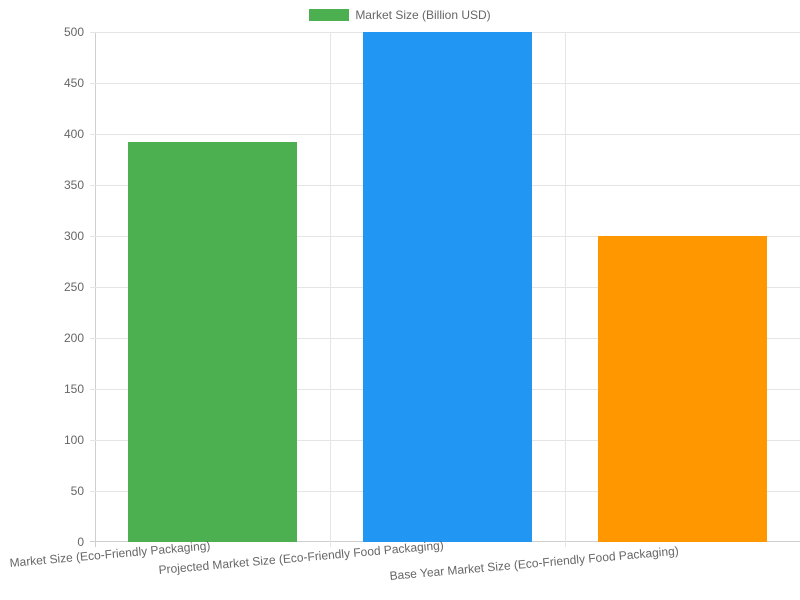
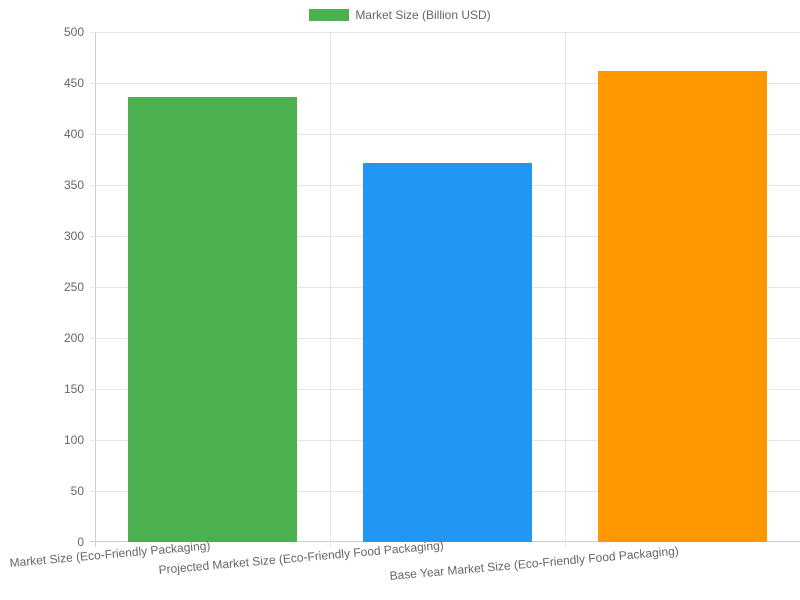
Market Size (Eco-Friendly Packaging): 392 -> 436
Projected Market Size (Eco-Friendly Food Packaging): 500 -> 372
Base Year Market Size (Eco-Friendly Food Packaging): 300 -> 462
